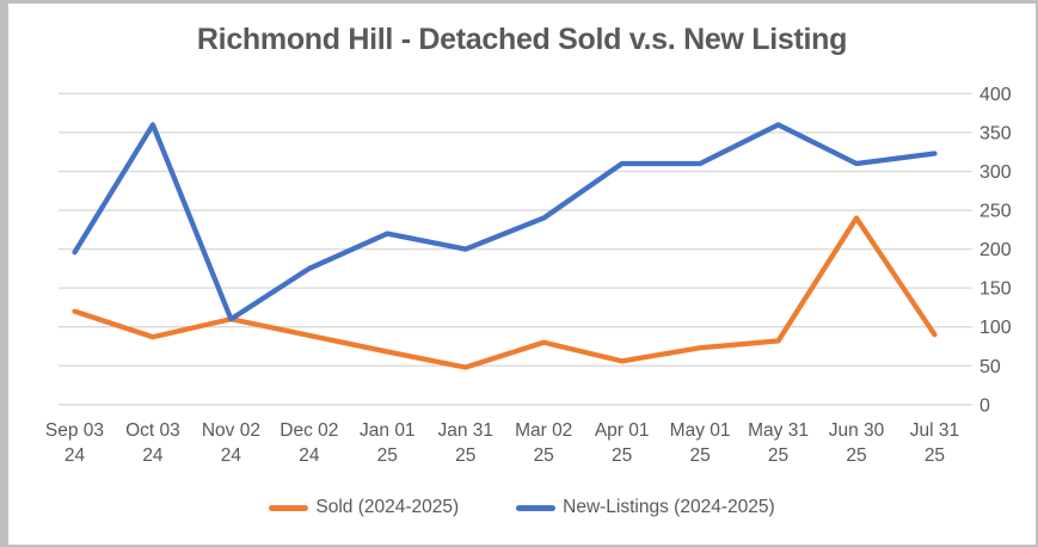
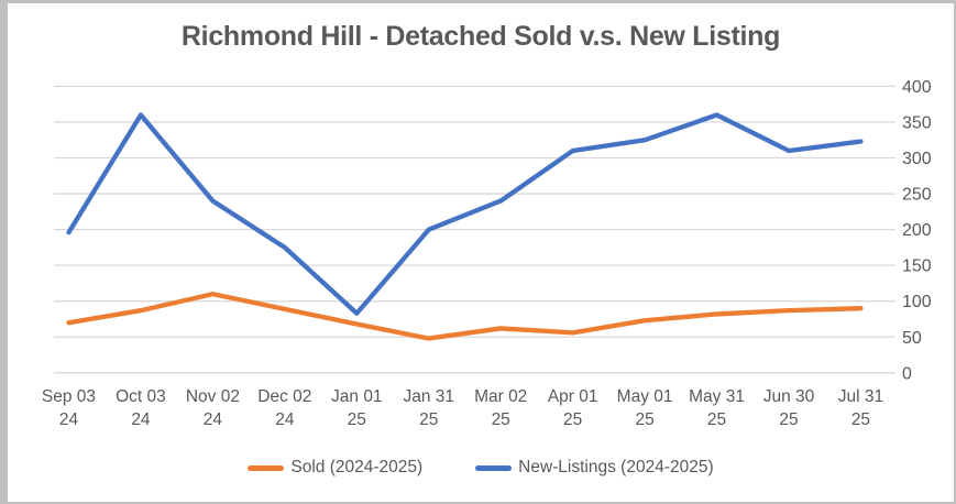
Sold (2024-2025)/Sep 03 24: 120 -> 70
New-Listings (2024-2025)/Nov 02 24: 110 -> 240
New-Listings (2024-2025)/Jan 01 25: 220 -> 80
Sold (2024-2025)/Mar 02 25: 80 -> 60
New-Listings (2024-2025)/May 01 25: 310 -> 320
Sold (2024-2025)/Jun 30 25: 240 -> 90
